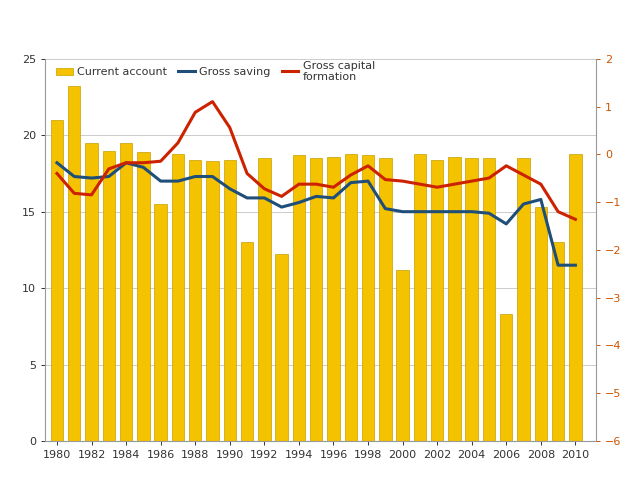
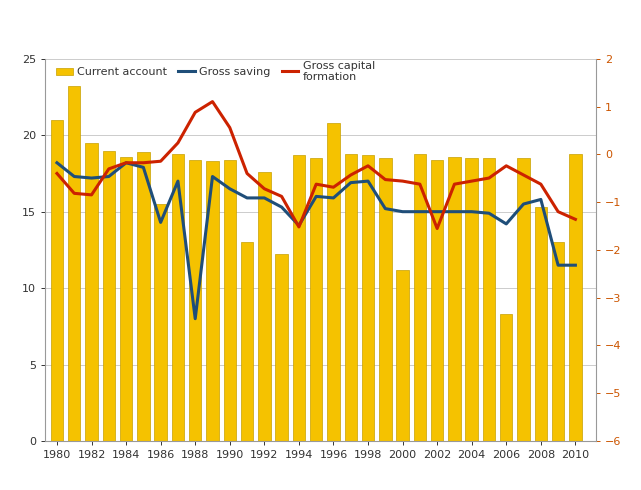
Current account/1984: 19.5 -> 18.6
Gross saving/1986: 17.0 -> 14.3
Gross saving/1988: 17.3 -> 8.0
Current account/1992: 18.5 -> 17.6
Gross saving/1994: 15.6 -> 14.1
Gross capital formation/1994: 16.8 -> 14.0
Current account/1996: 18.6 -> 20.8
Gross capital formation/2002: 16.6 -> 13.9
